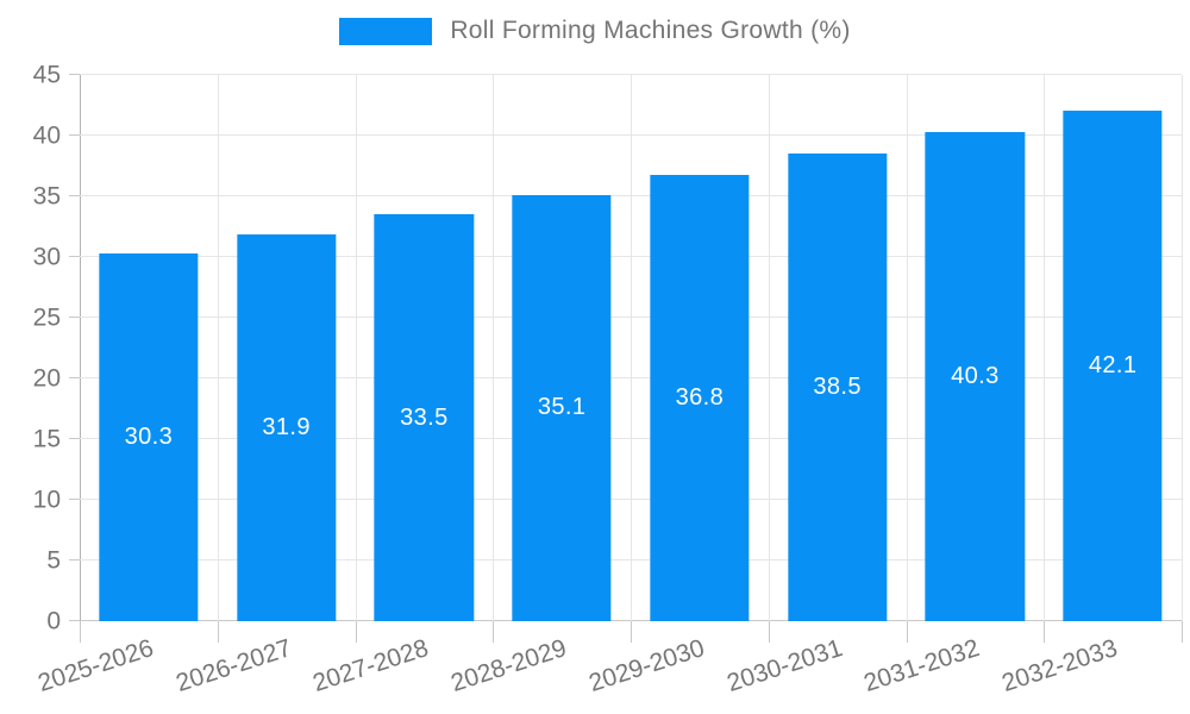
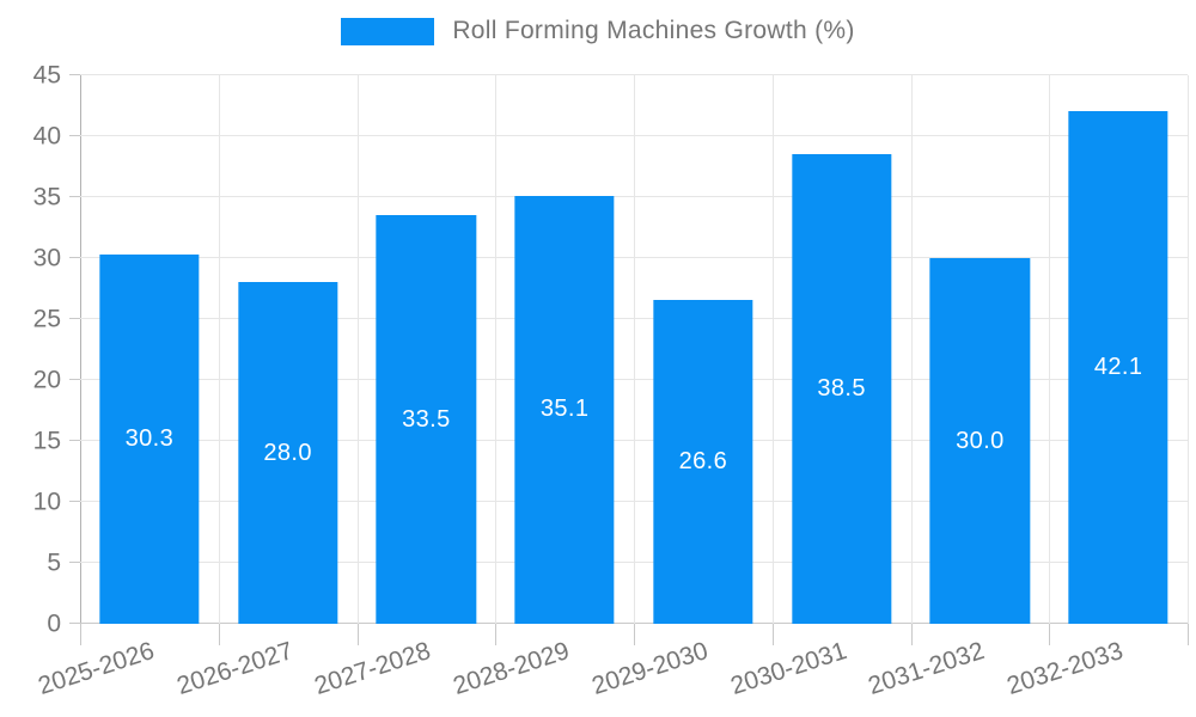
2026-2027: 31.9 -> 28.0
2029-2030: 36.8 -> 26.6
2031-2032: 40.3 -> 30.0
